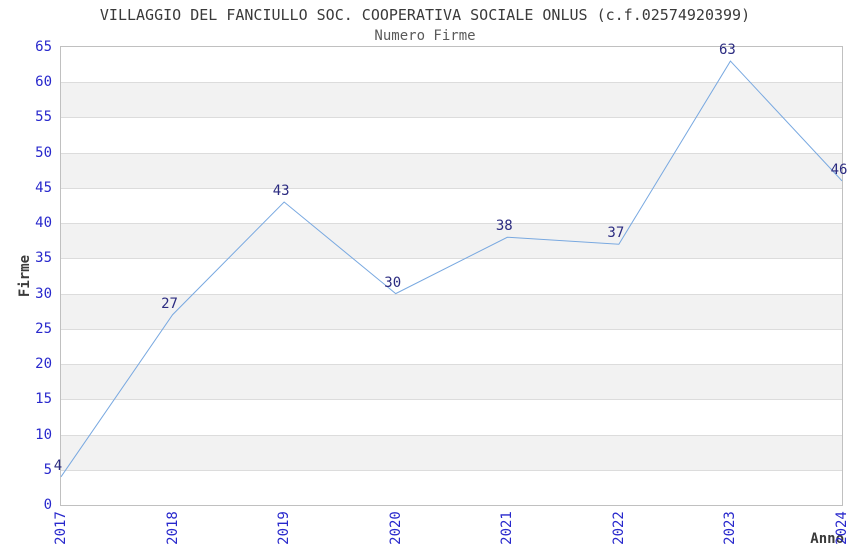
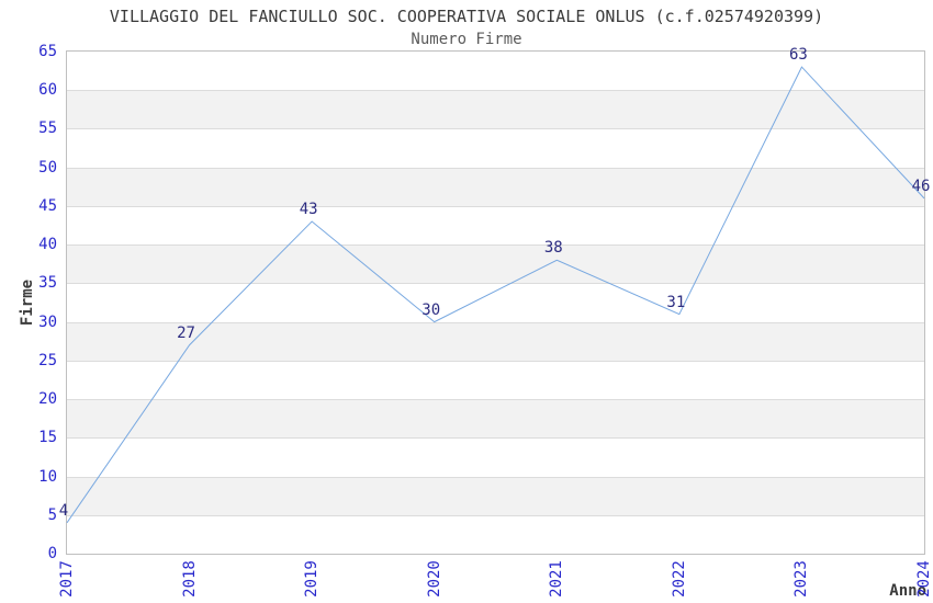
2022: 37 -> 31
